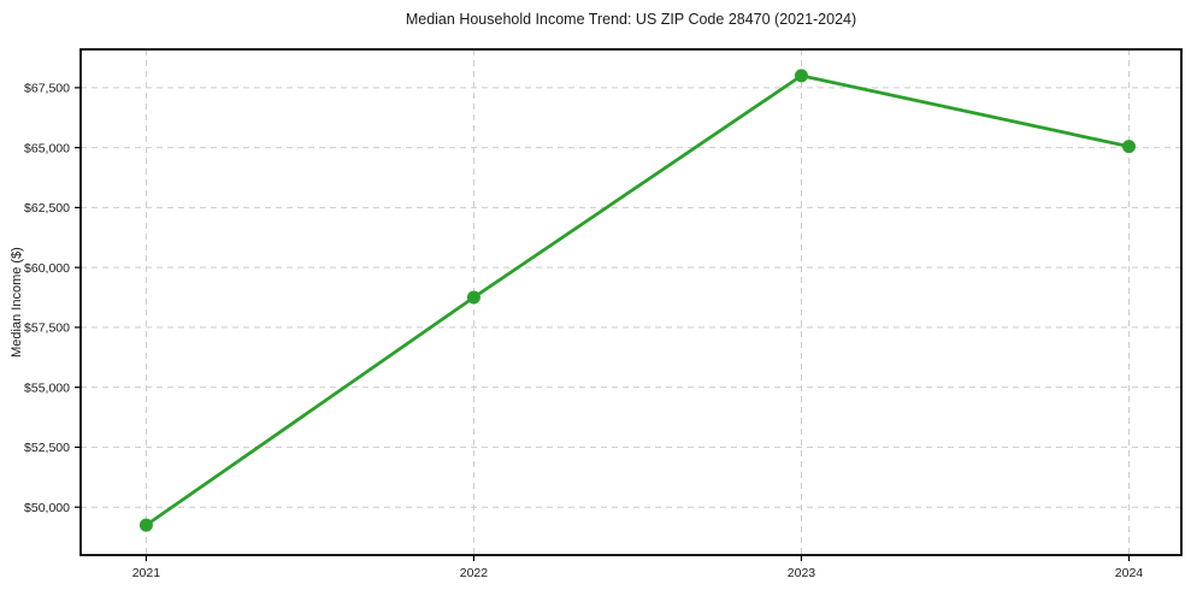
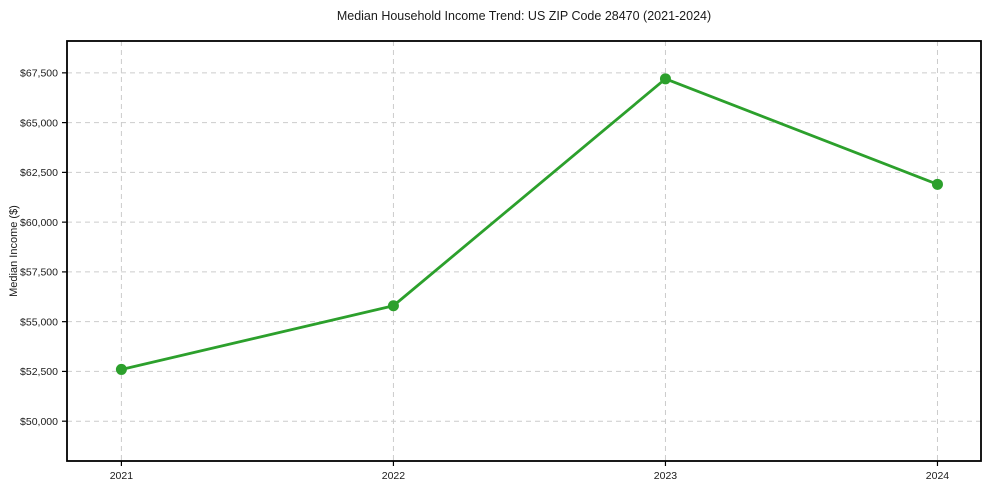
2021: $49200 -> $52600
2022: $58800 -> $55800
2023: $68000 -> $67200
2024: $65000 -> $61900
